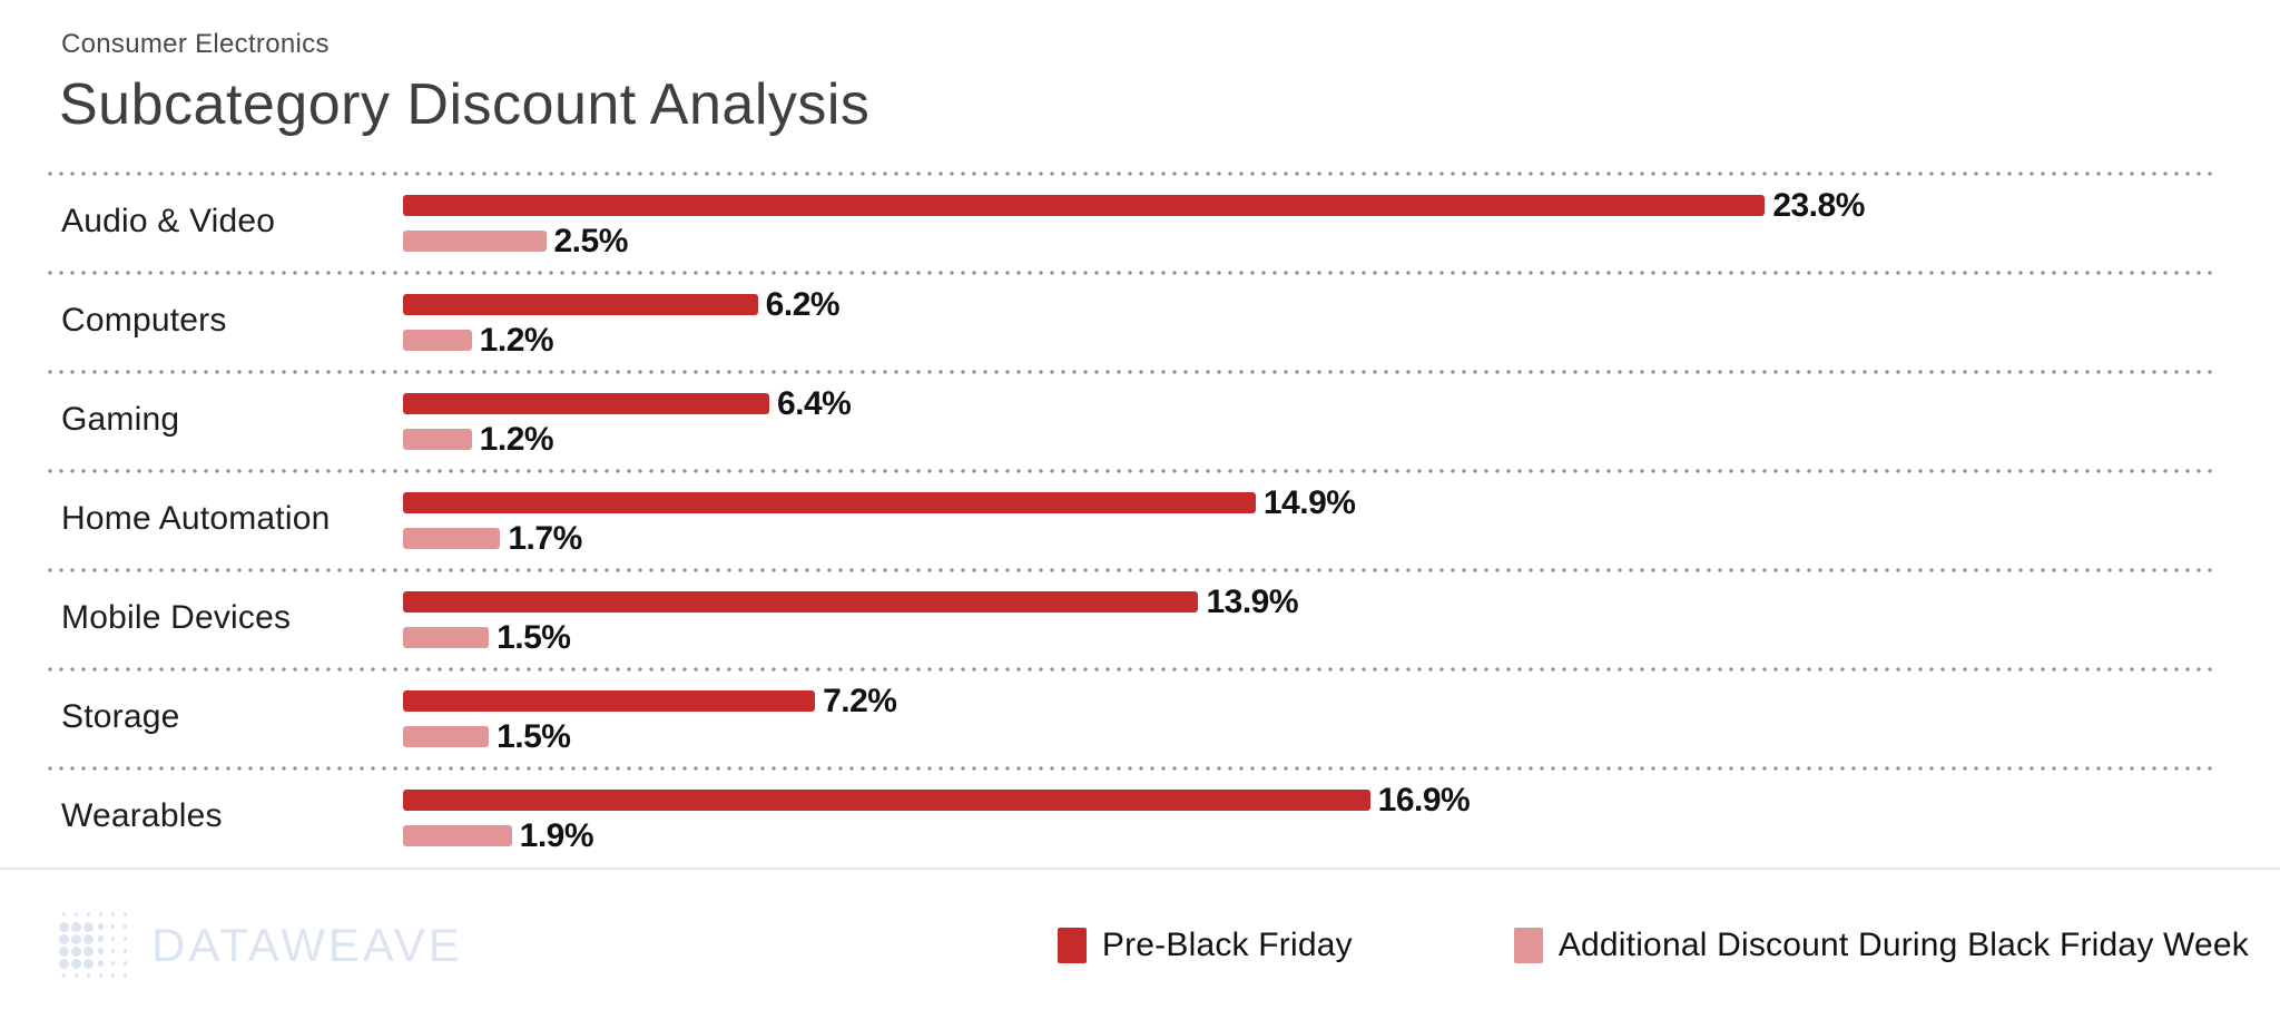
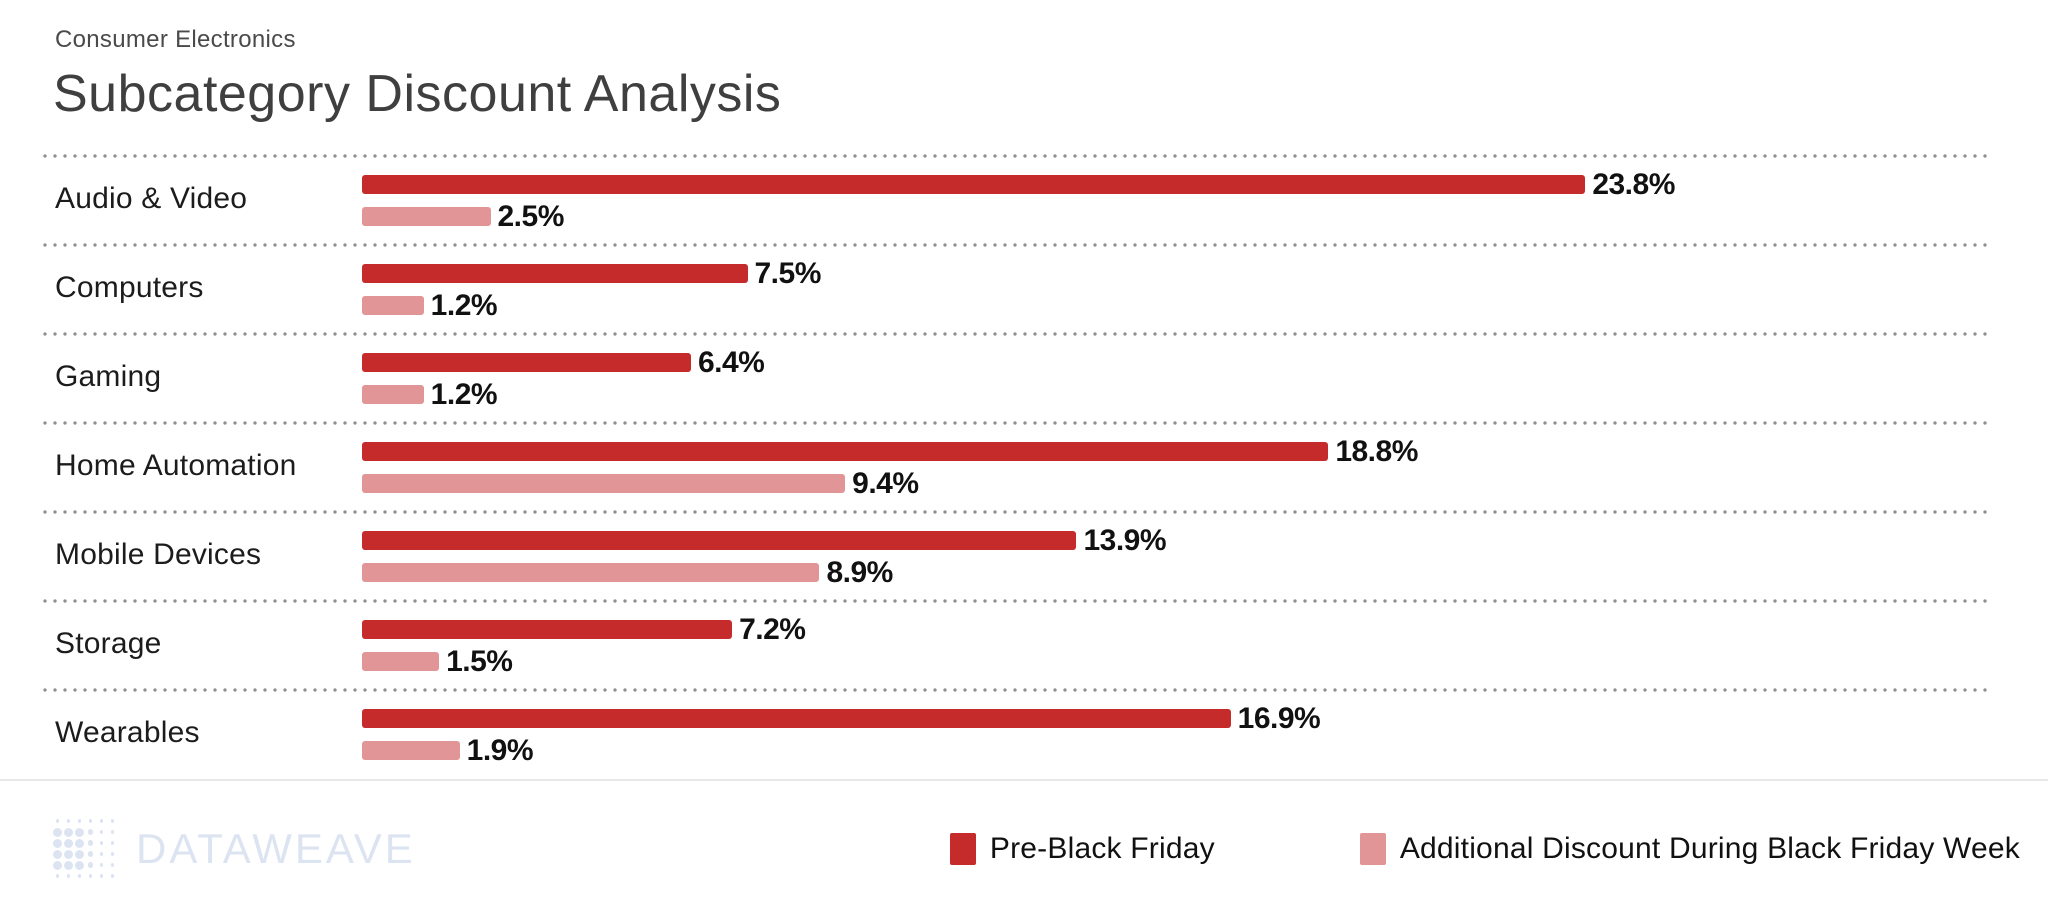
Pre-Black Friday/Computers: 6.2% -> 7.5%
Pre-Black Friday/Home Automation: 14.9% -> 18.8%
Additional Discount During Black Friday Week/Home Automation: 1.7% -> 9.4%
Additional Discount During Black Friday Week/Mobile Devices: 1.5% -> 8.9%
